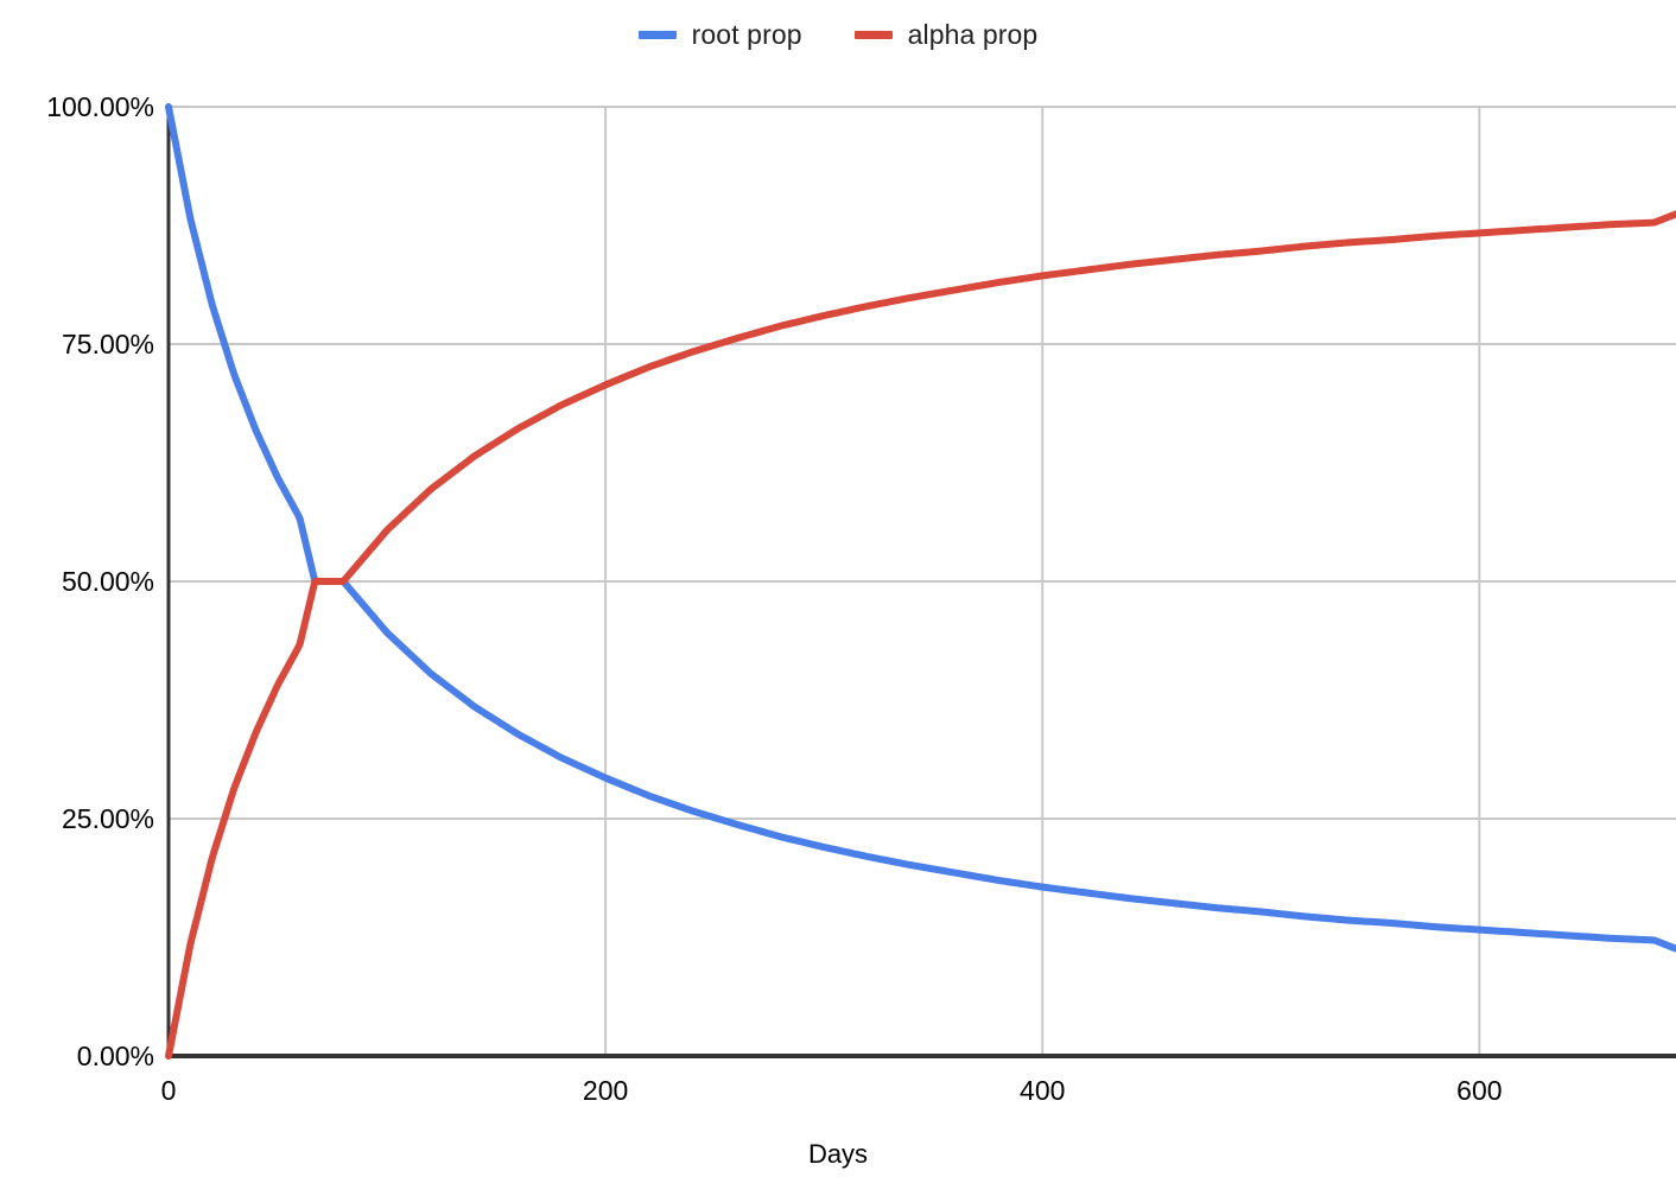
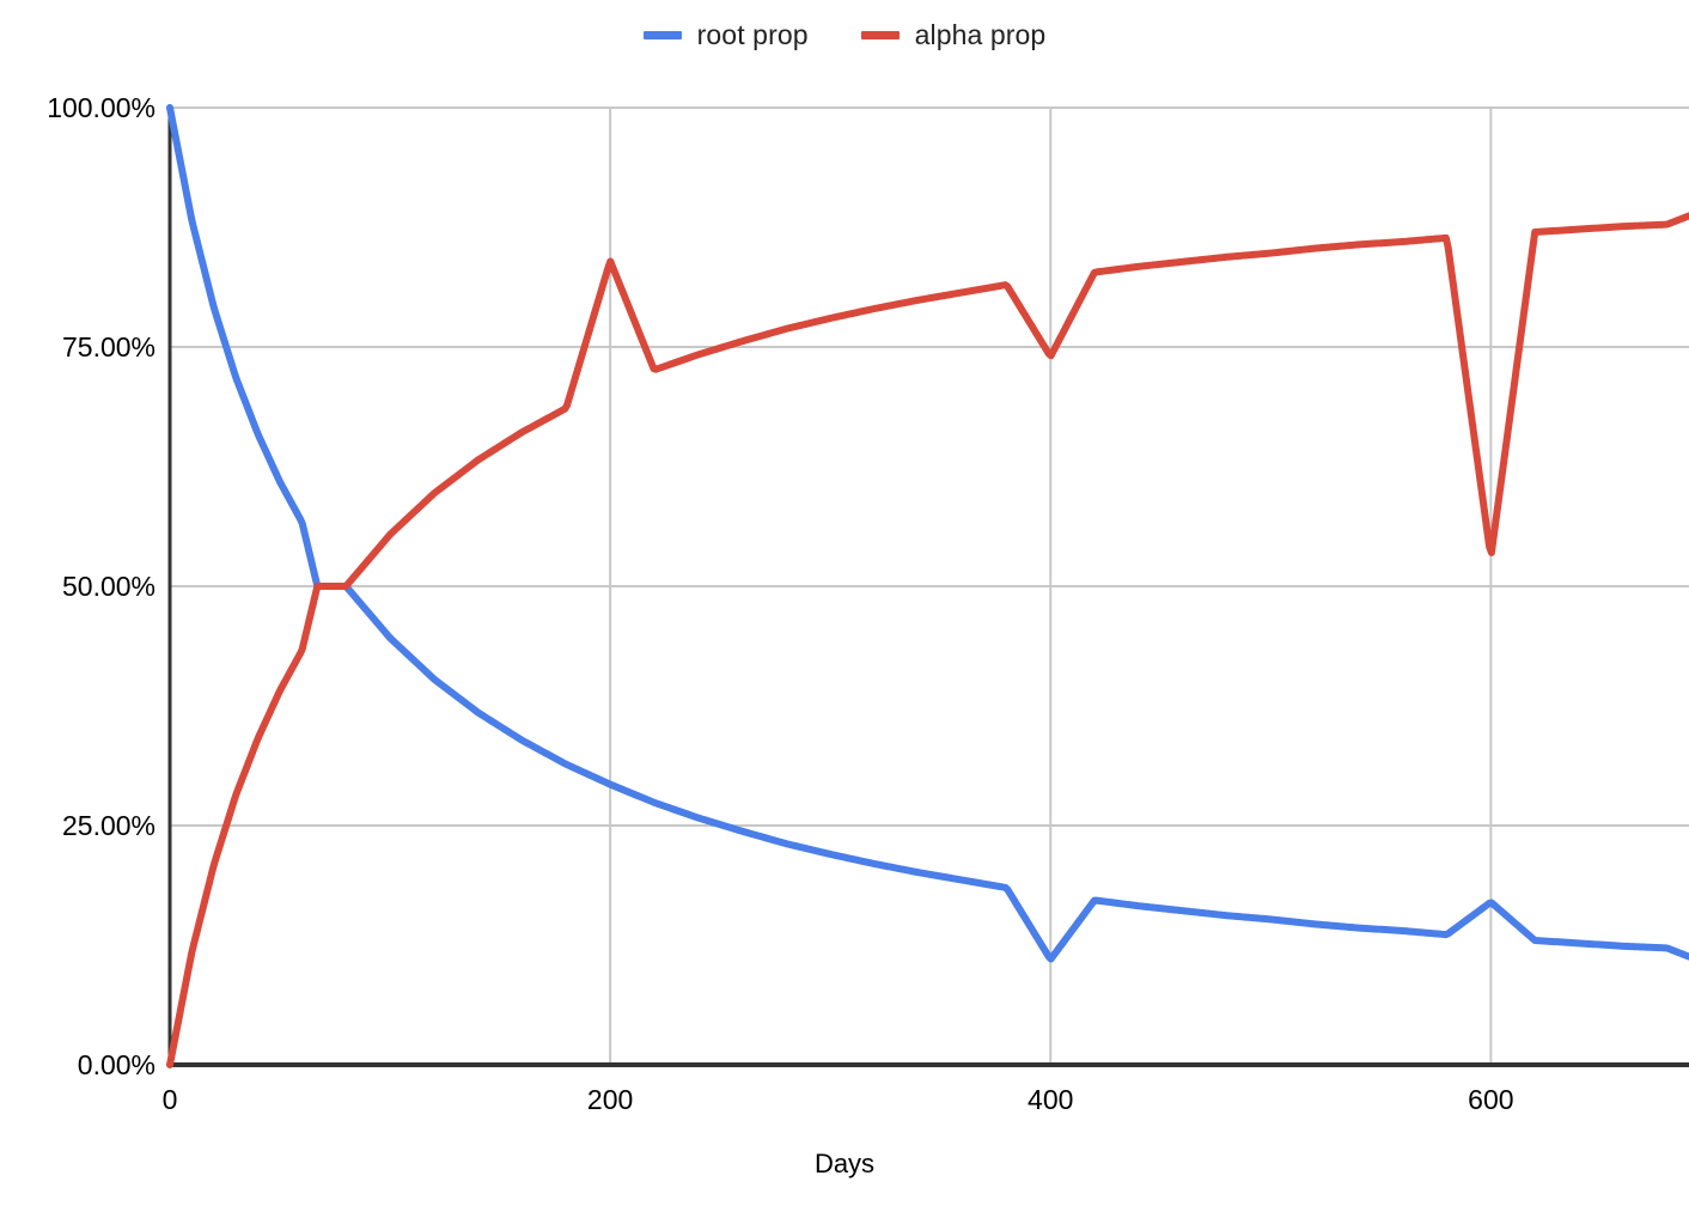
alpha prop/200: 71% -> 84%
root prop/400: 18% -> 11%
alpha prop/400: 82% -> 74%
root prop/600: 13% -> 17%
alpha prop/600: 87% -> 53%
